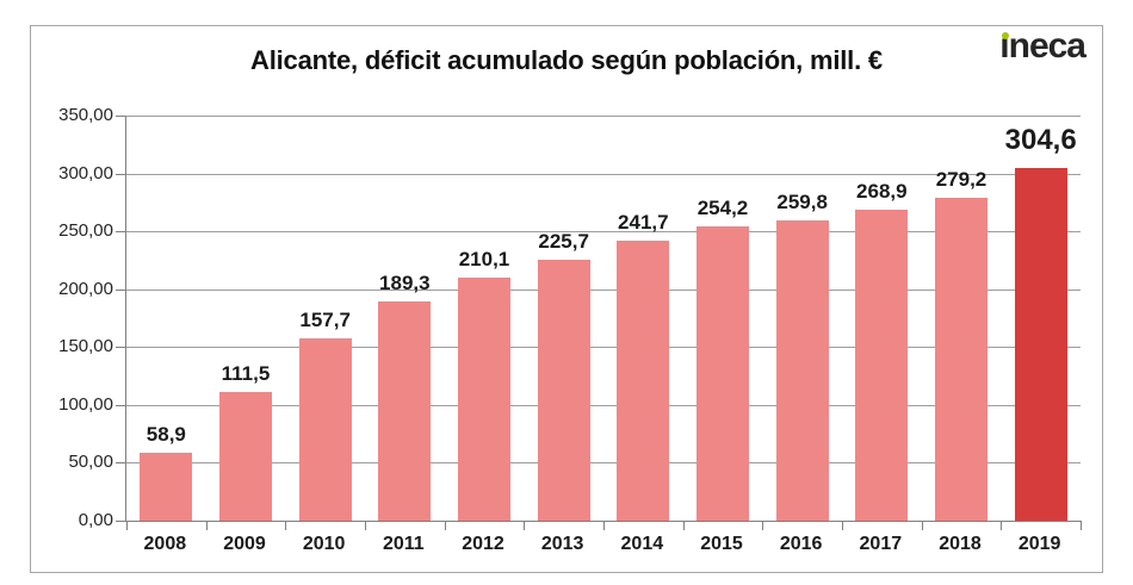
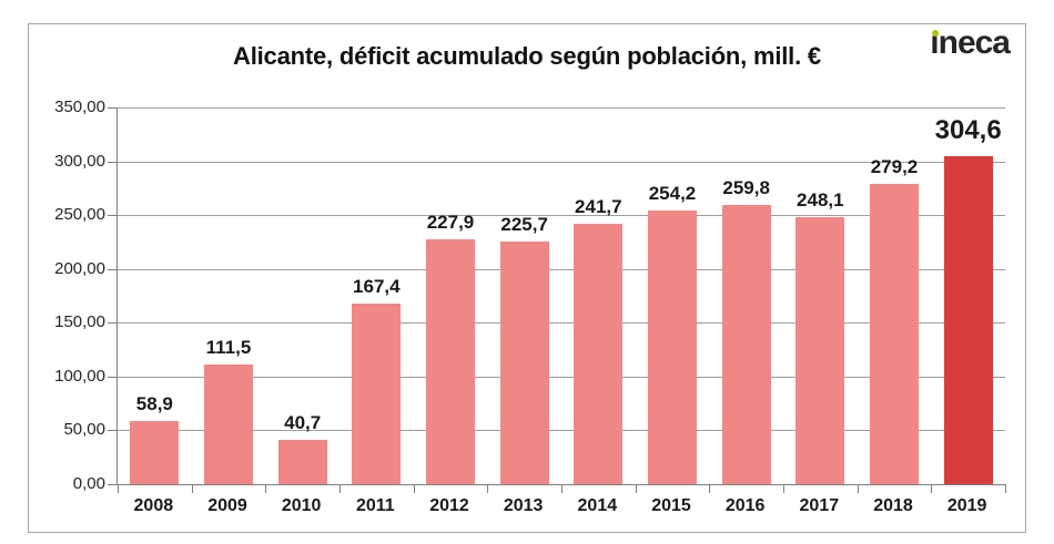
2010: 157,7 -> 40,7
2011: 189,3 -> 167,4
2012: 210,1 -> 227,9
2017: 268,9 -> 248,1
